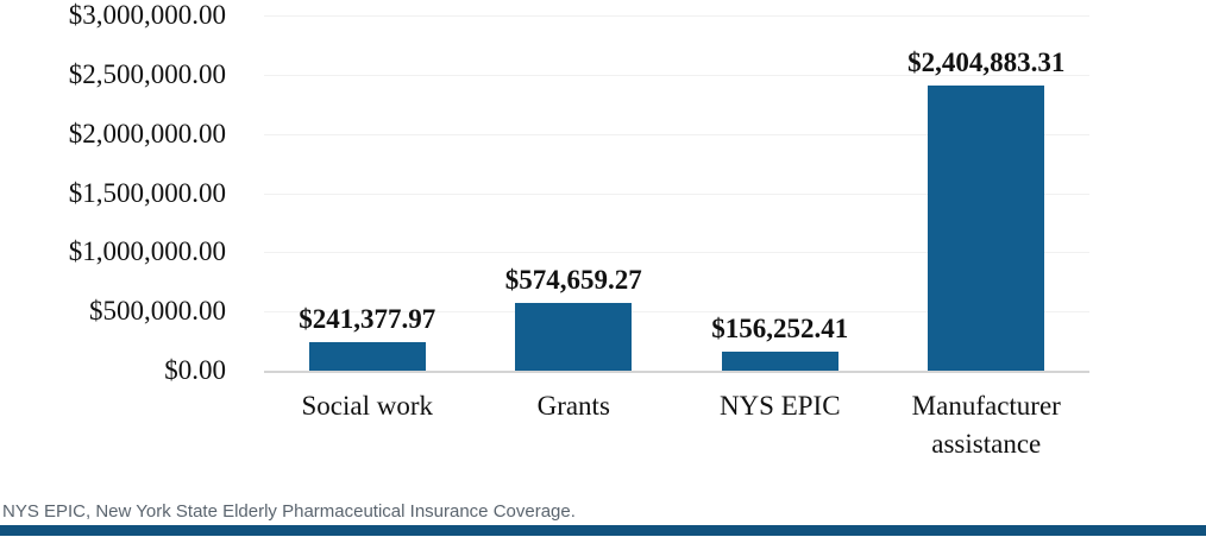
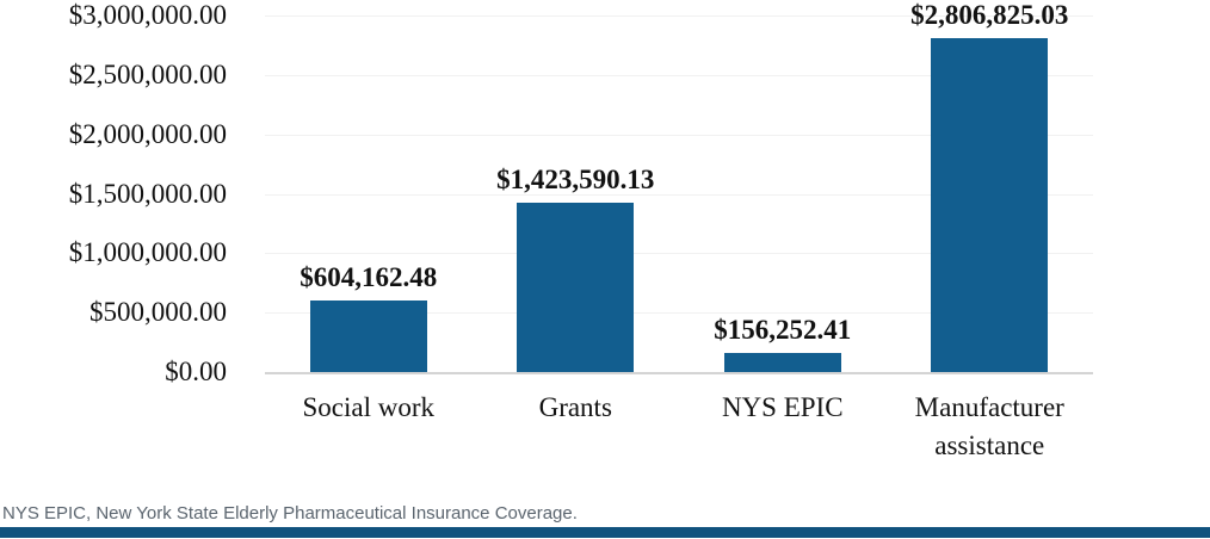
Social work: $241,377.97 -> $604,162.48
Grants: $574,659.27 -> $1,423,590.13
Manufacturer assistance: $2,404,883.31 -> $2,806,825.03
